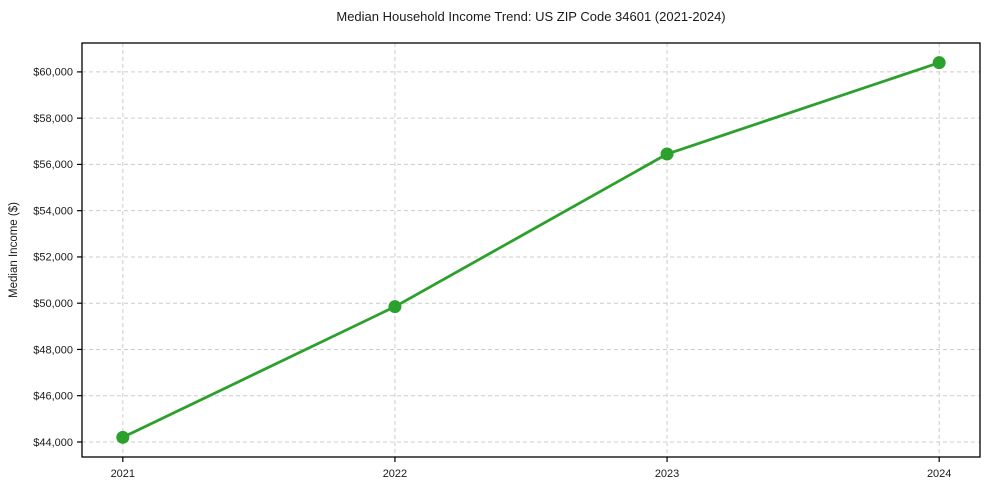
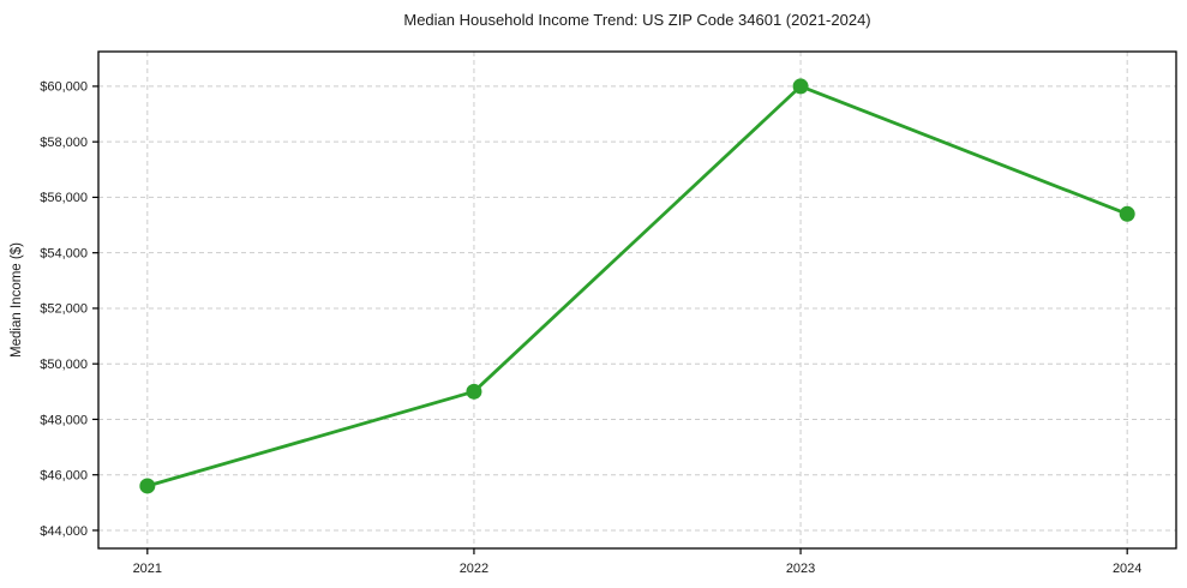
2021: $44200 -> $45600
2022: $49800 -> $49000
2023: $56400 -> $60000
2024: $60400 -> $55400
